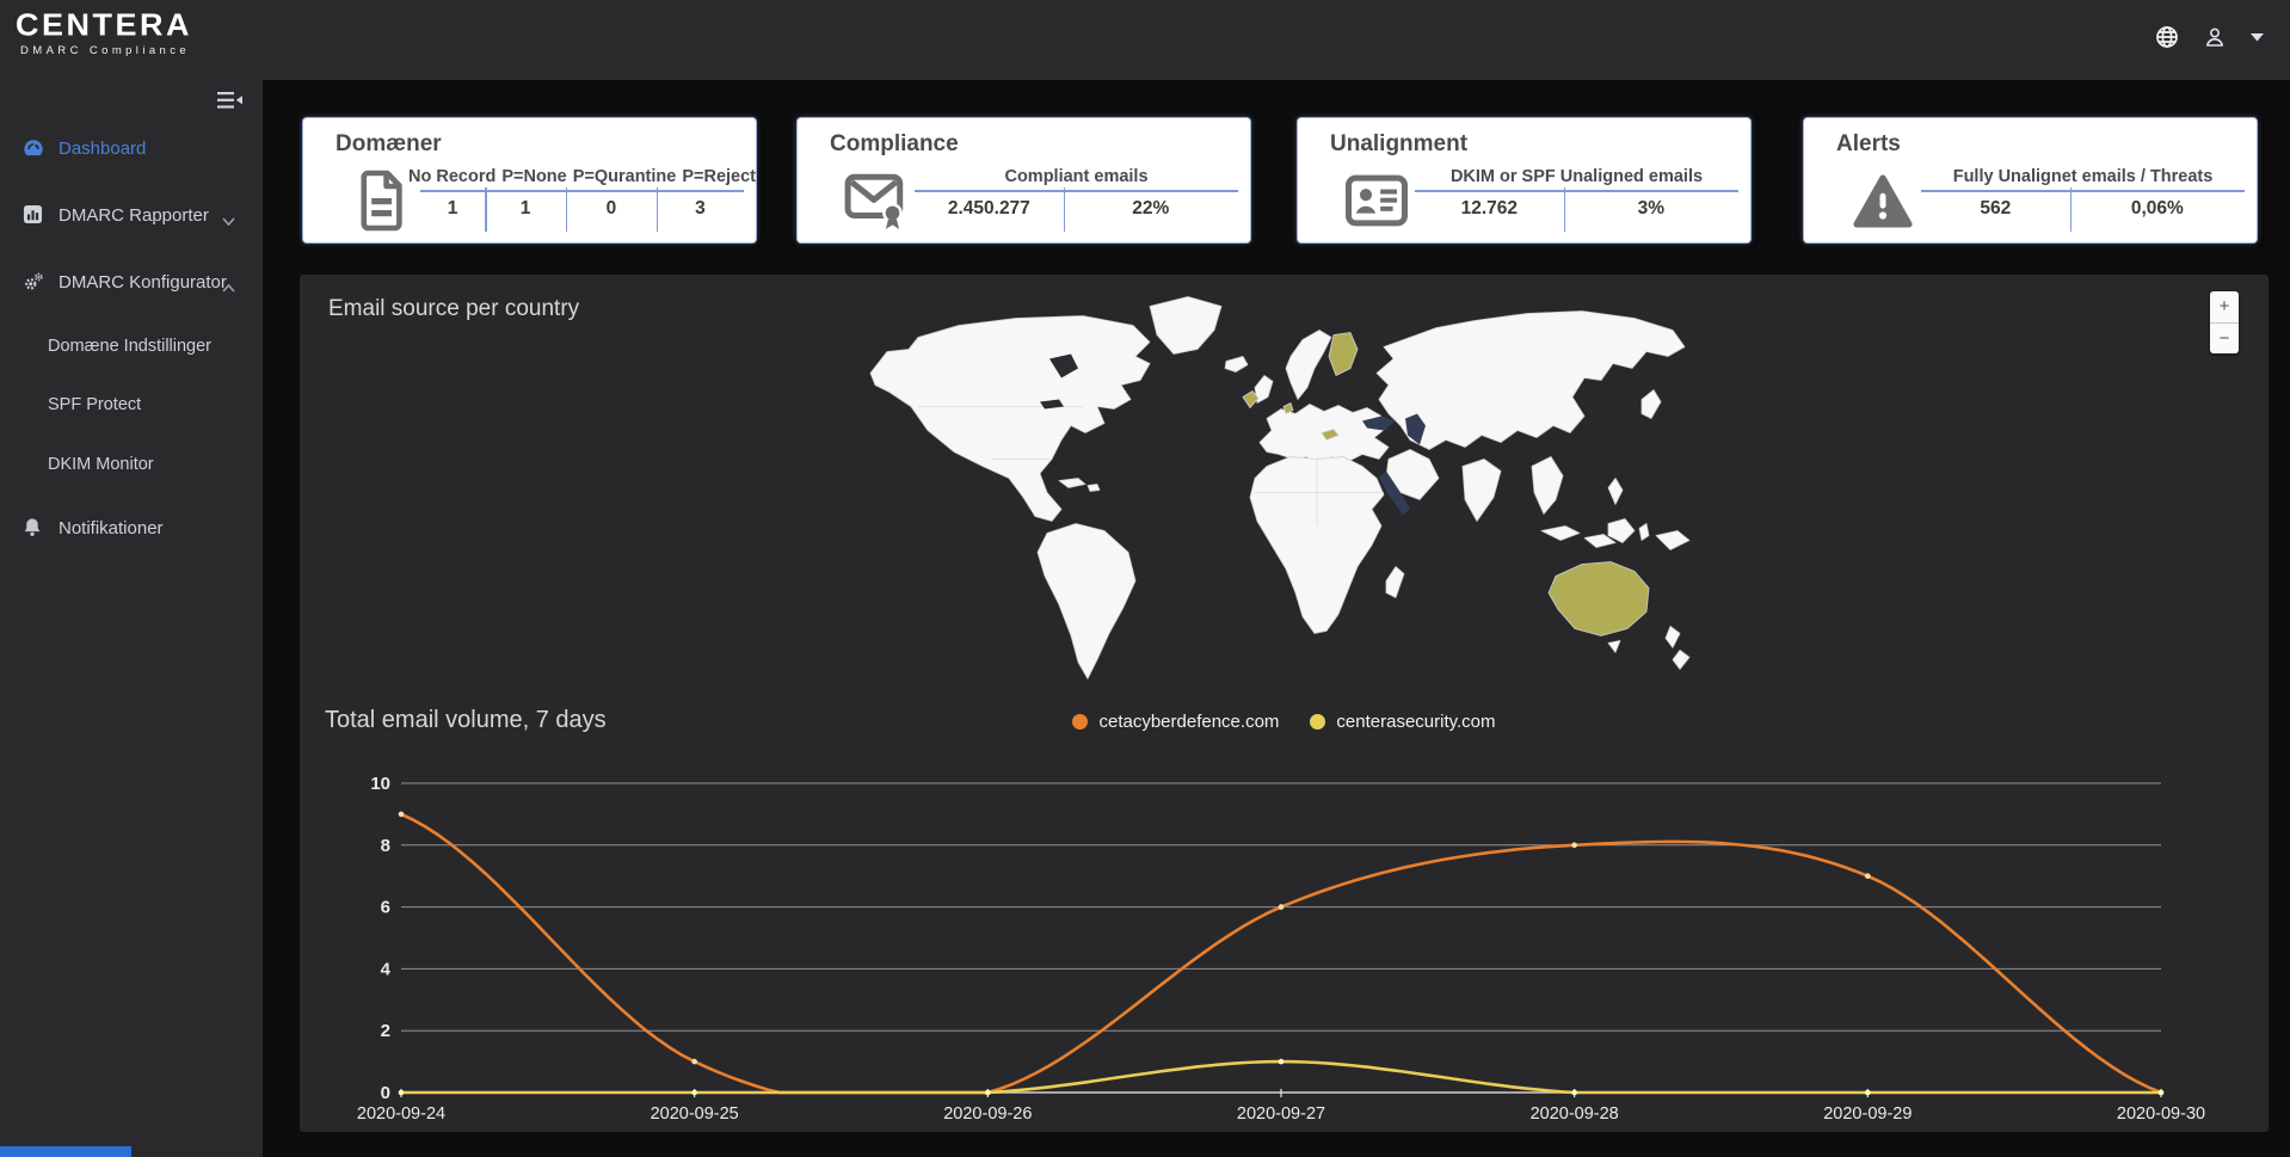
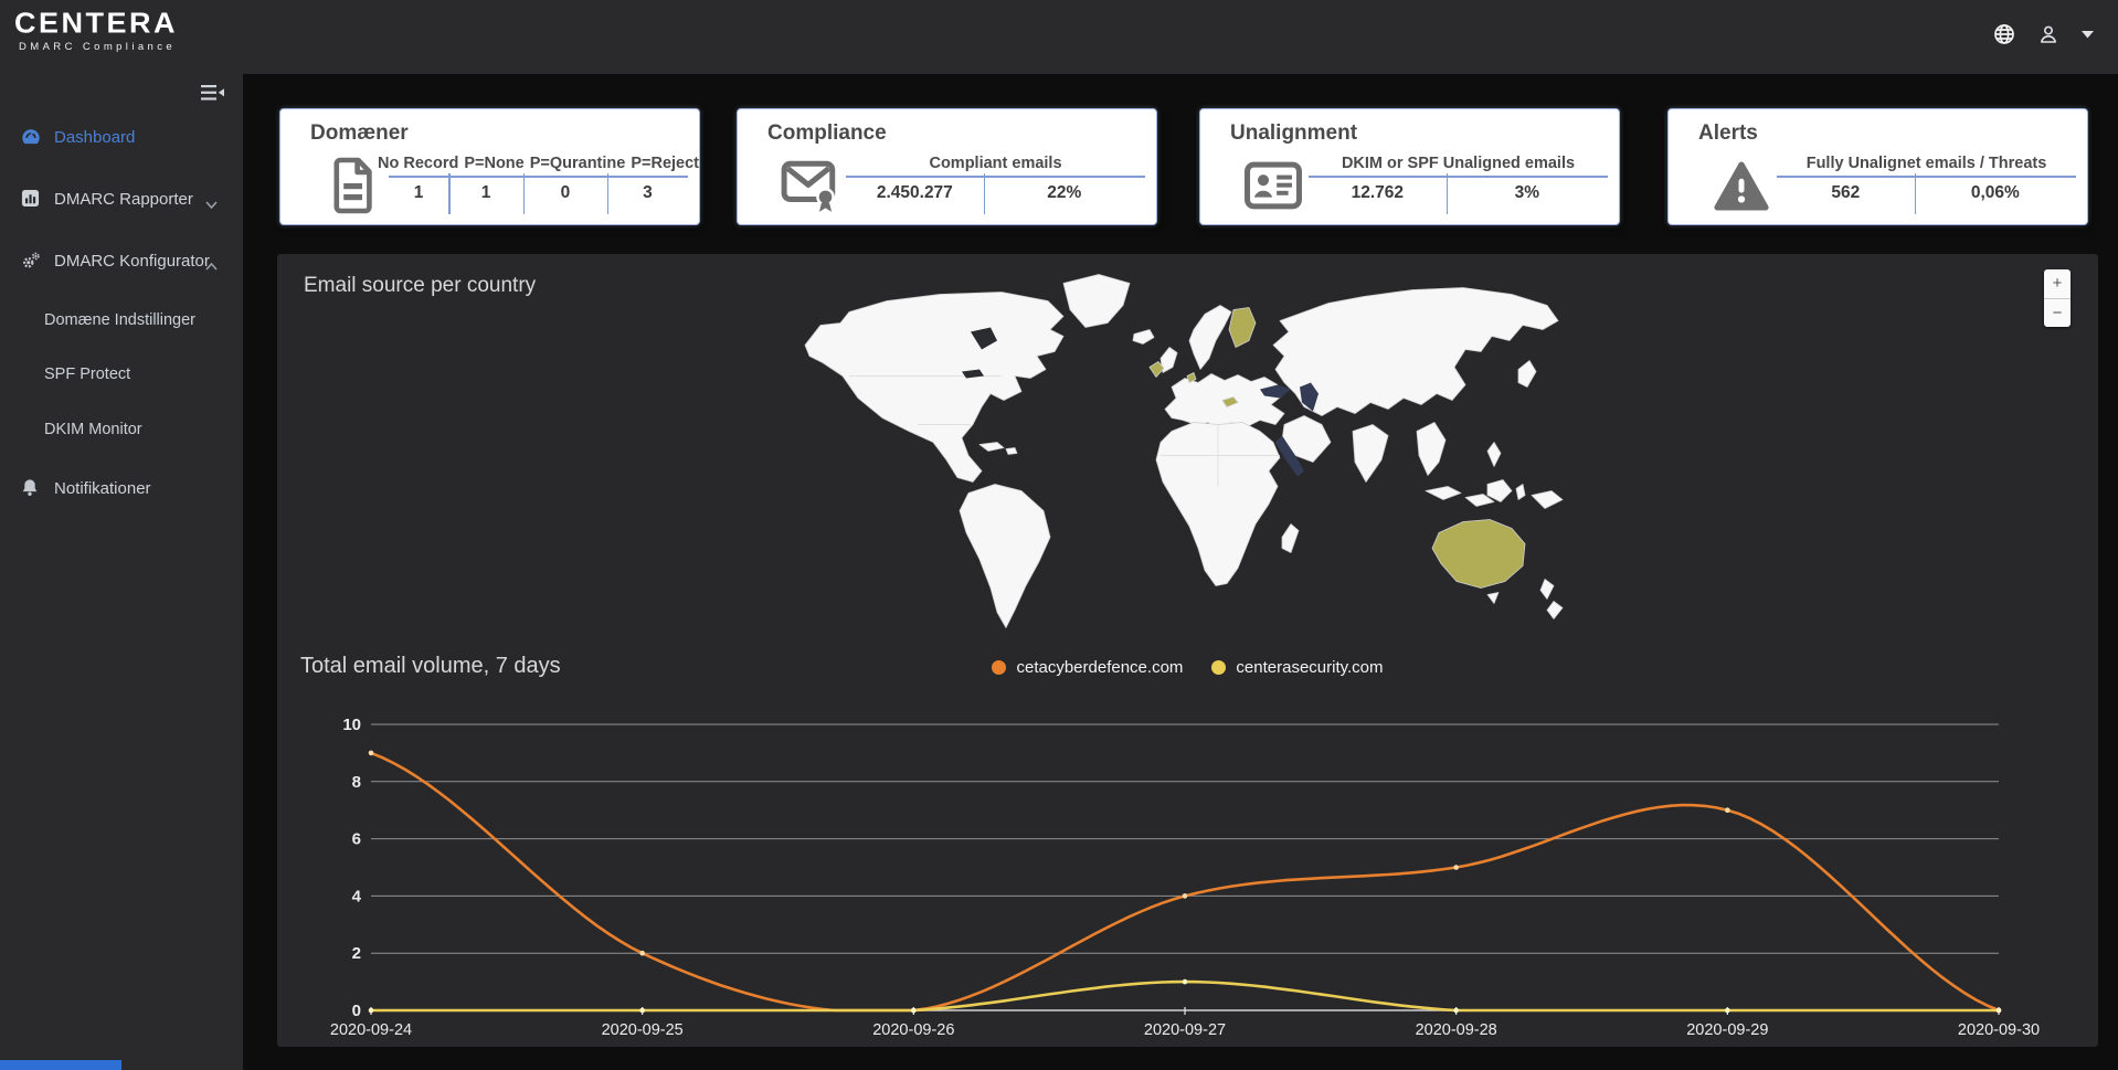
cetacyberdefence.com/2020-09-25: 1 -> 2
cetacyberdefence.com/2020-09-27: 6 -> 4
cetacyberdefence.com/2020-09-28: 8 -> 5
